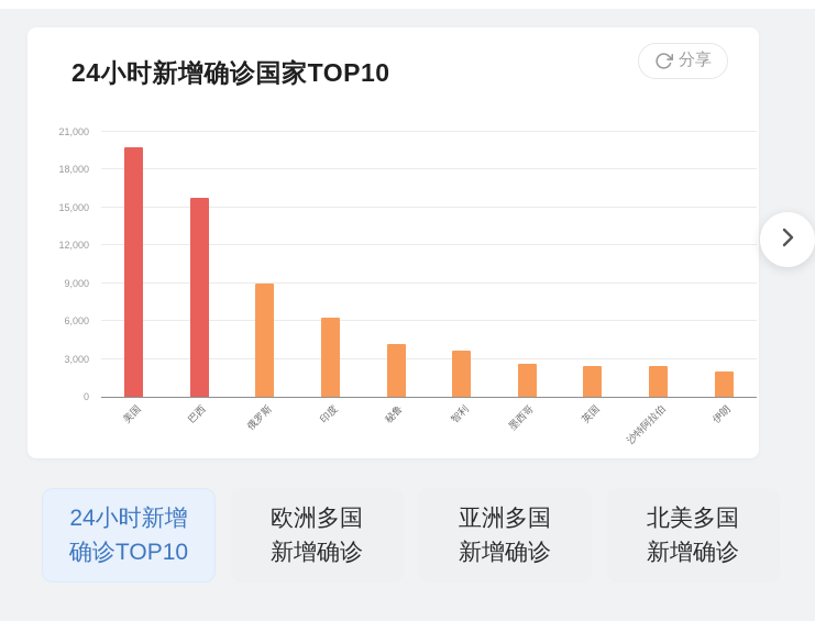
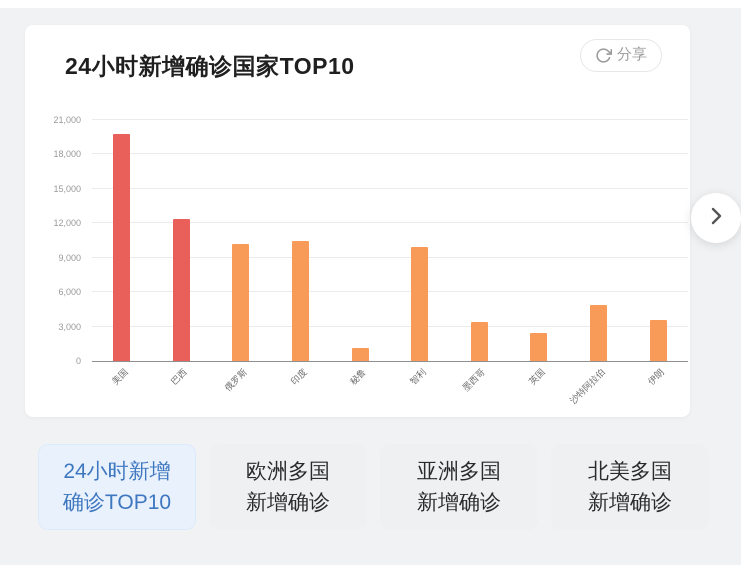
巴西: 15800 -> 12400
俄罗斯: 9000 -> 10200
印度: 6300 -> 10500
秘鲁: 4200 -> 1100
智利: 3700 -> 9900
墨西哥: 2600 -> 3400
沙特阿拉伯: 2400 -> 4900
伊朗: 2000 -> 3600
